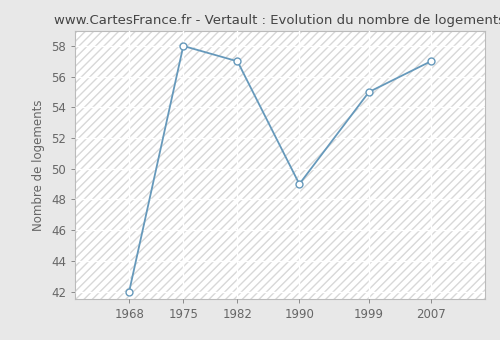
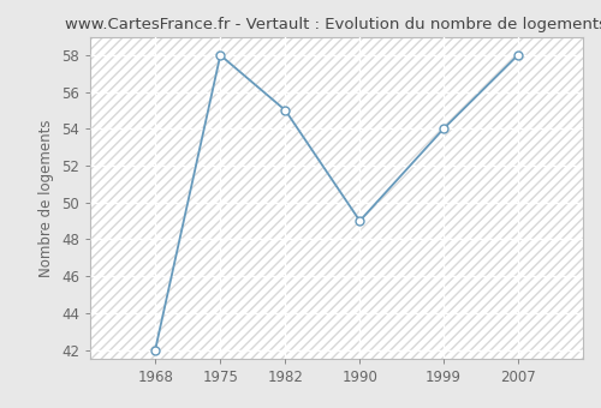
1982: 57 -> 55
1999: 55 -> 54
2007: 57 -> 58
